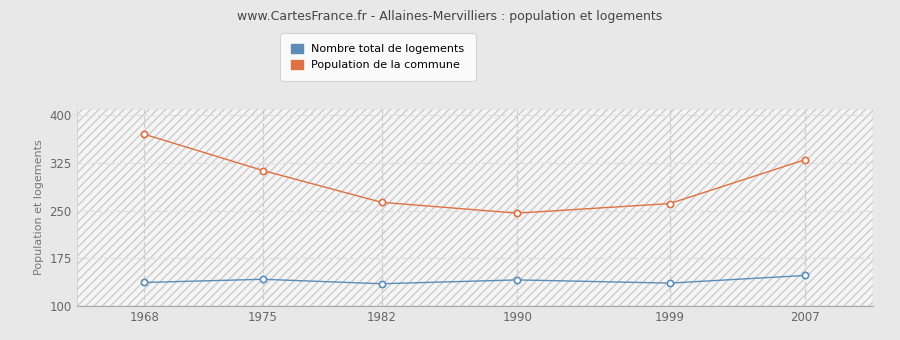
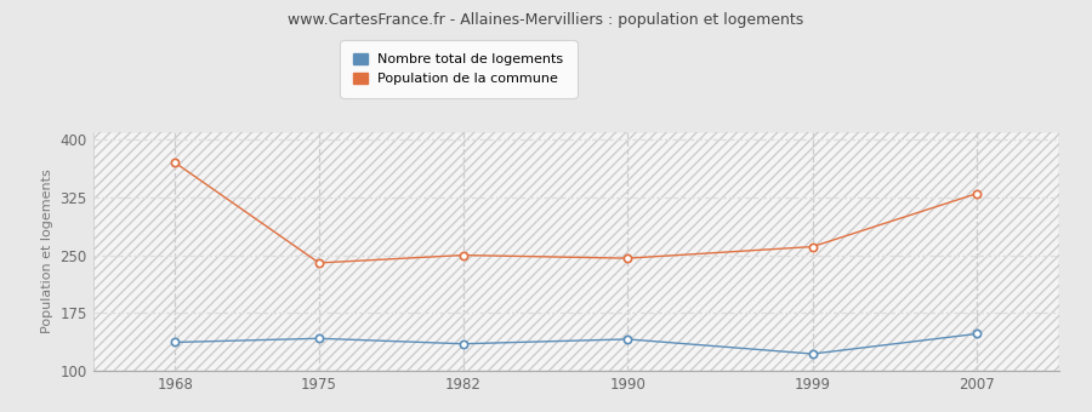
Population de la commune/1975: 313 -> 240
Population de la commune/1982: 263 -> 250
Nombre total de logements/1999: 136 -> 122
